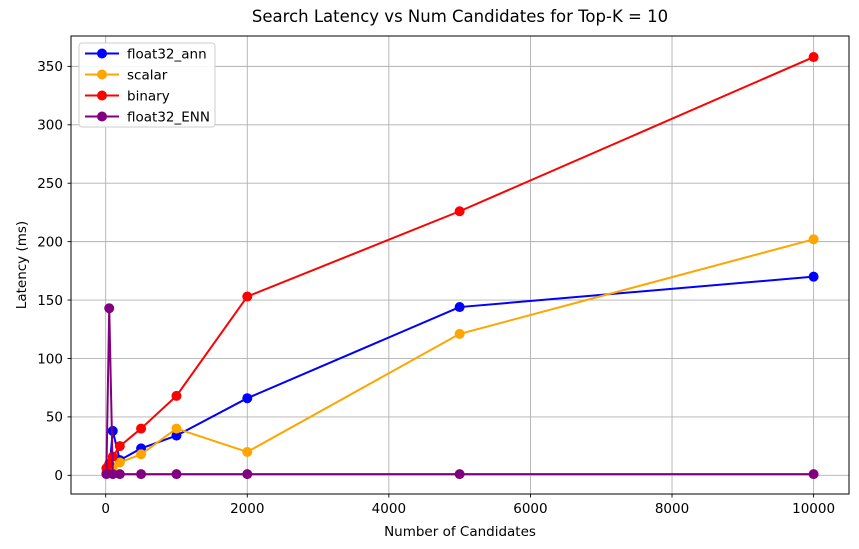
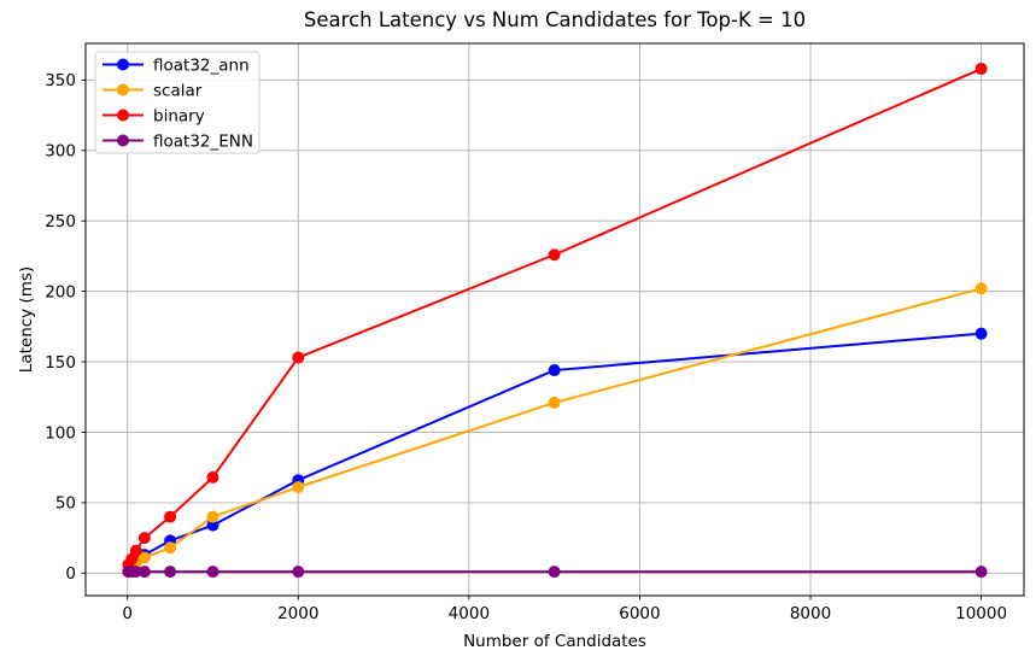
float32_ENN/50: 143 -> 1
float32_ann/100: 38 -> 8
scalar/2000: 20 -> 61
